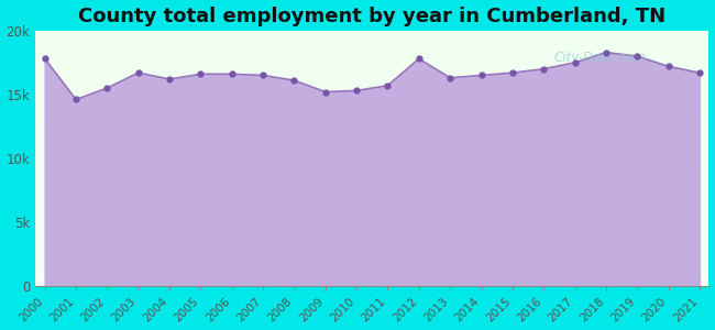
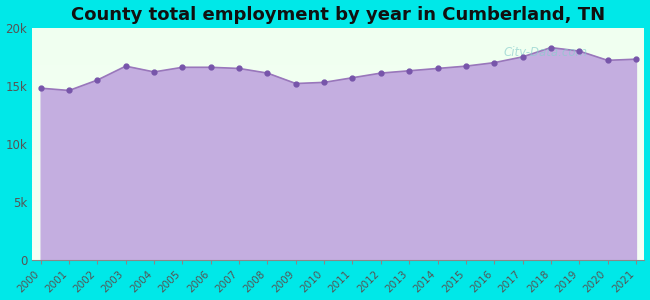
2000: 17.8k -> 14.8k
2012: 17.8k -> 16.1k
2021: 16.7k -> 17.3k
